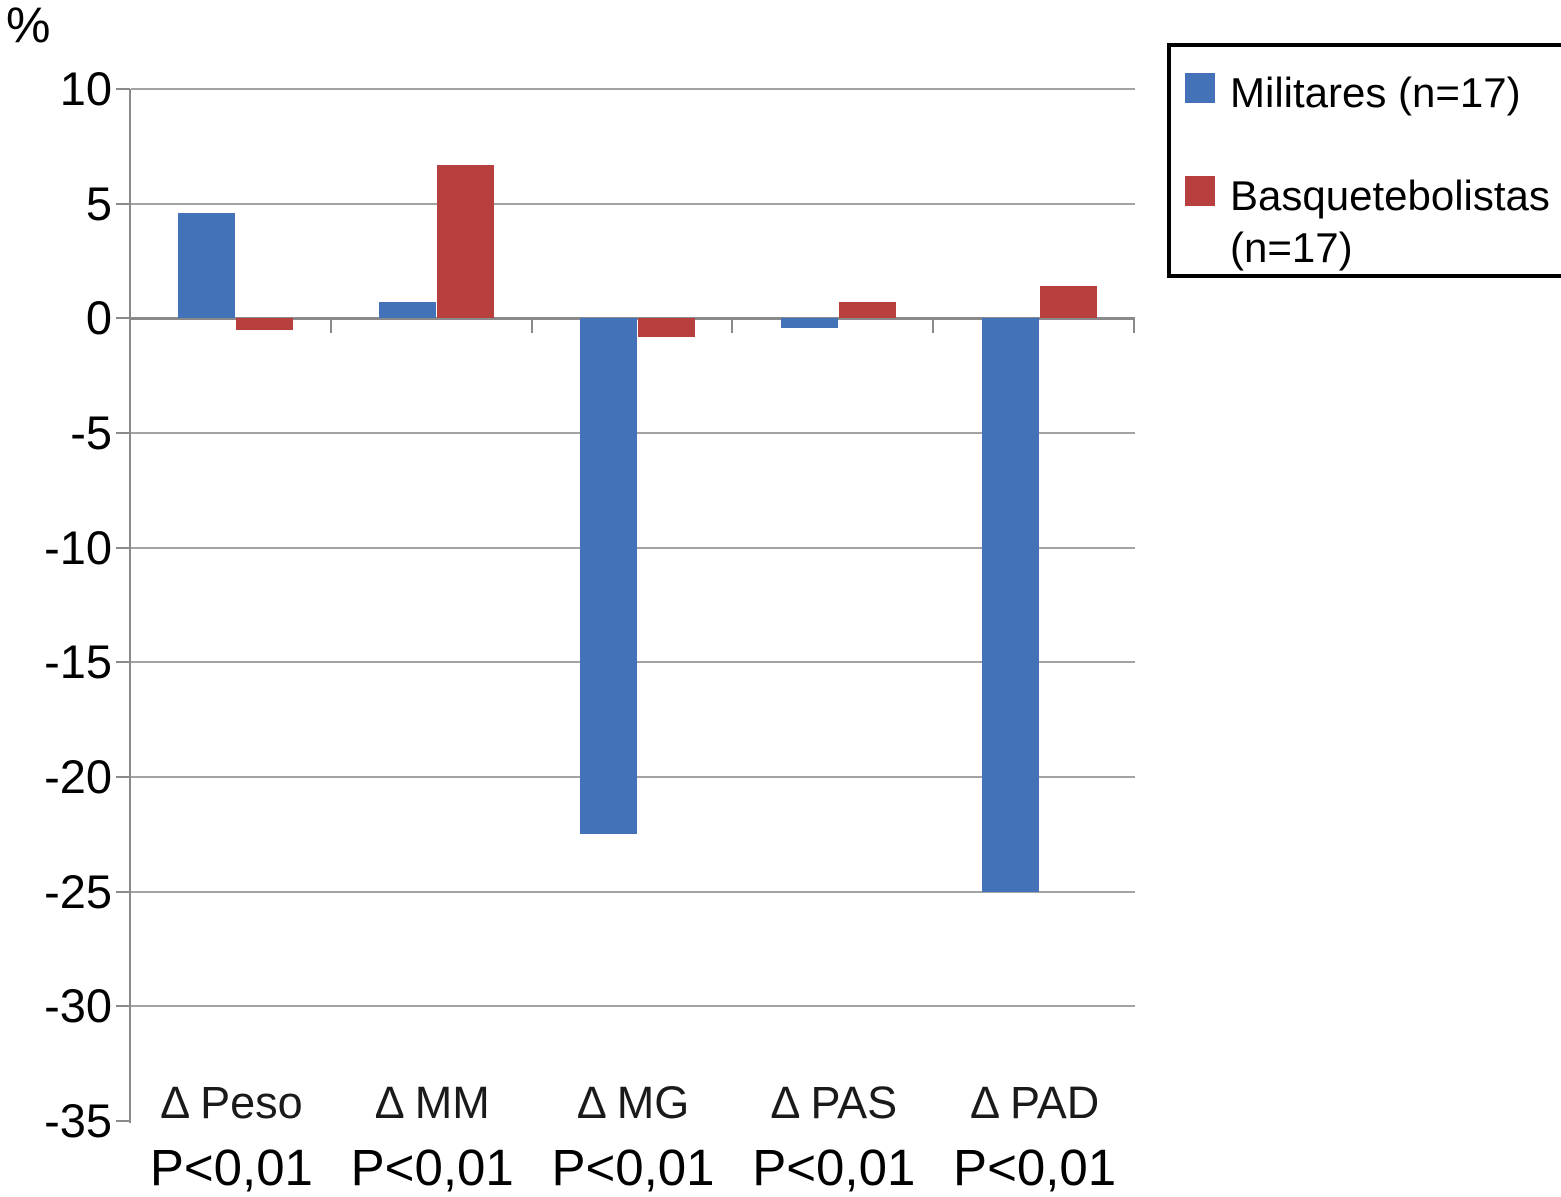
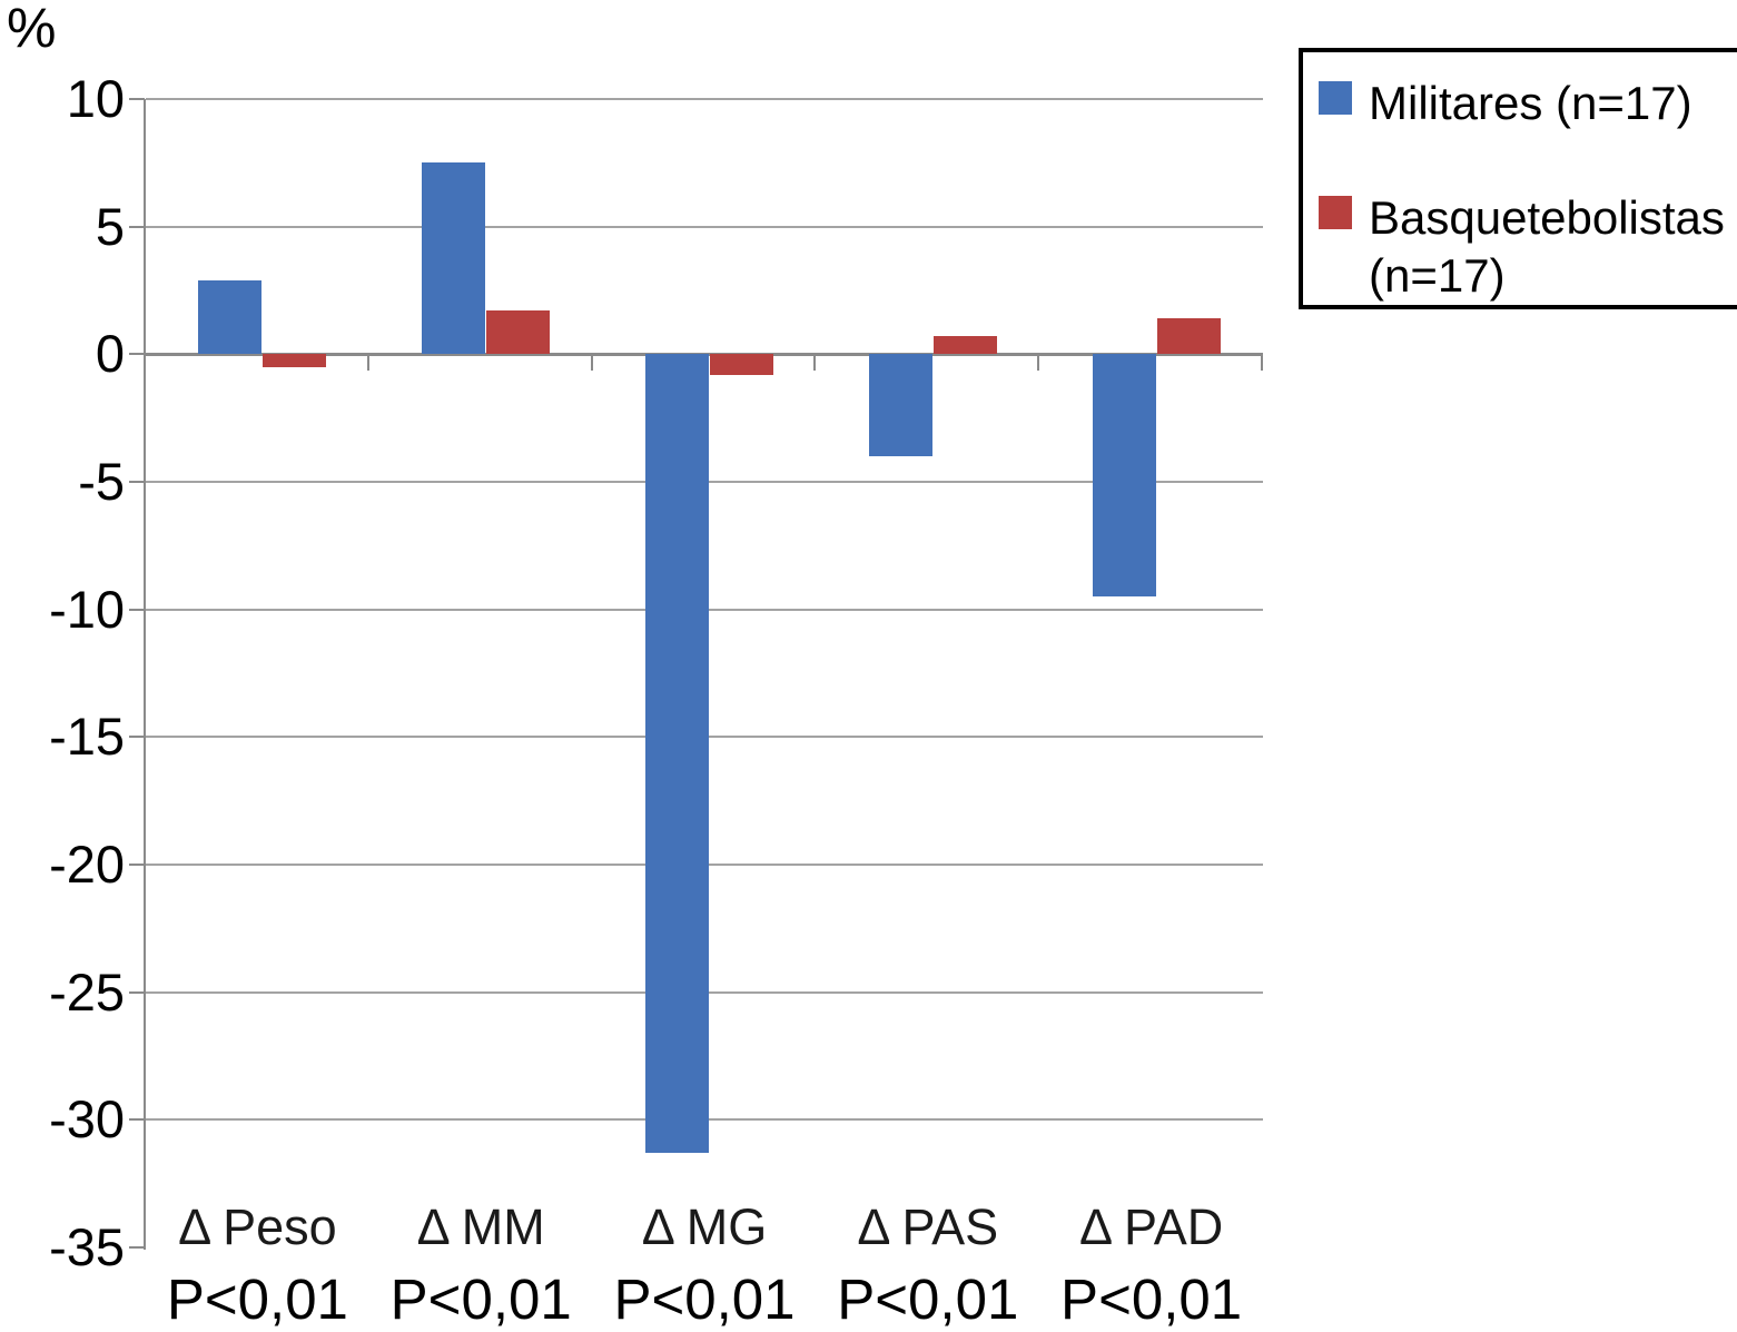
Militares (n=17)/Δ Peso: 4.6 -> 2.9
Militares (n=17)/Δ MM: 0.7 -> 7.5
Basquetebolistas (n=17)/Δ MM: 6.7 -> 1.7
Militares (n=17)/Δ MG: -22.5 -> -31.3
Militares (n=17)/Δ PAS: -0.4 -> -4.0
Militares (n=17)/Δ PAD: -25.0 -> -9.5
